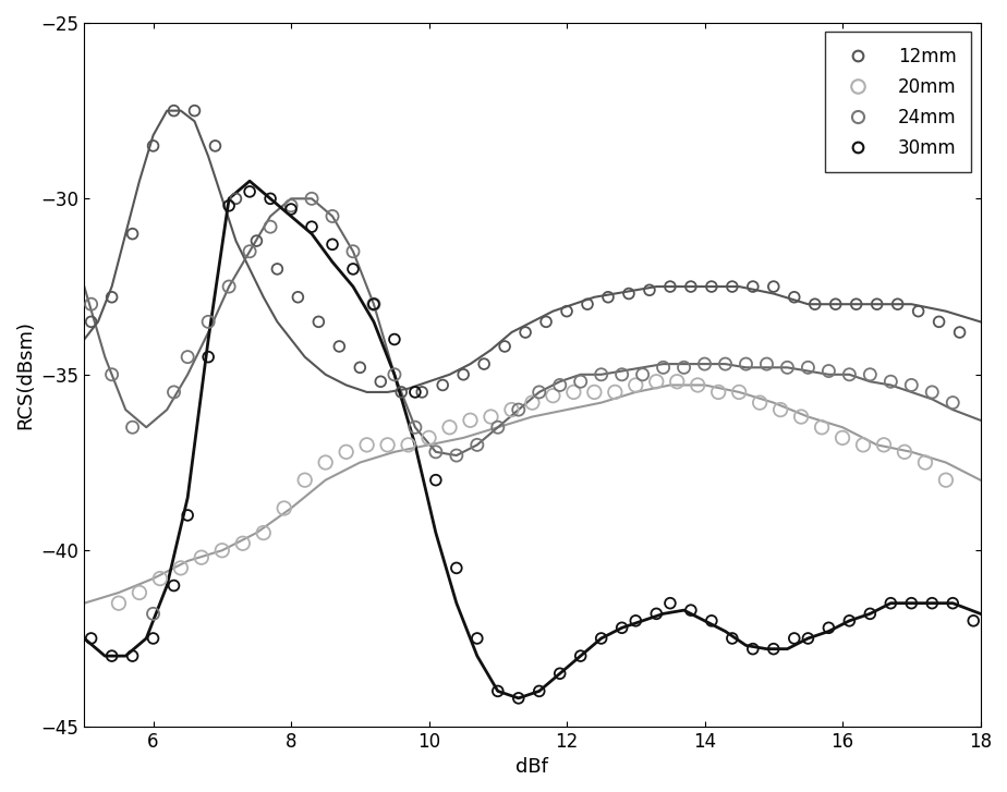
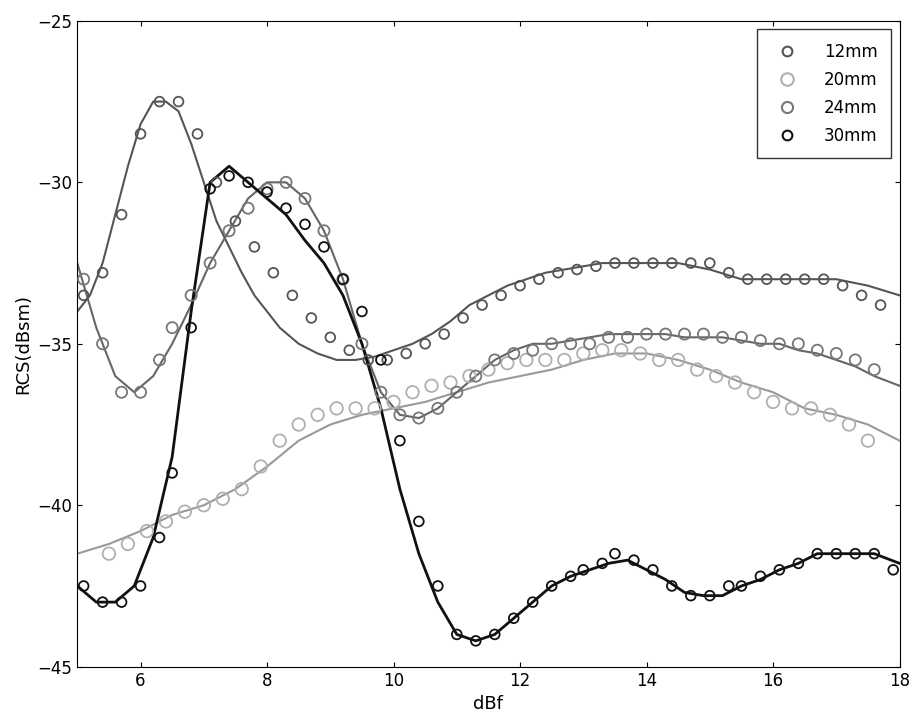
24mm/6: -41.8 -> -36.5
